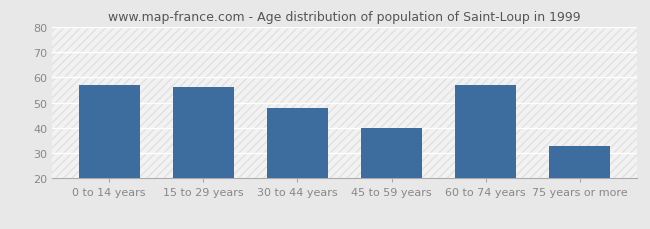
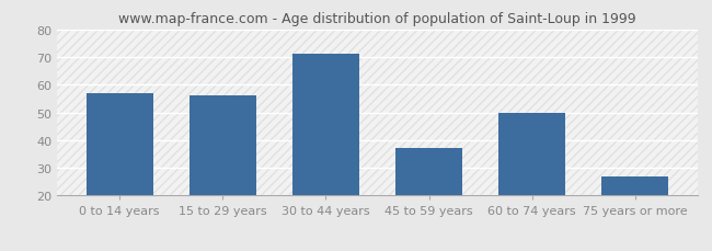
30 to 44 years: 48 -> 71
45 to 59 years: 40 -> 37
60 to 74 years: 57 -> 50
75 years or more: 33 -> 27
